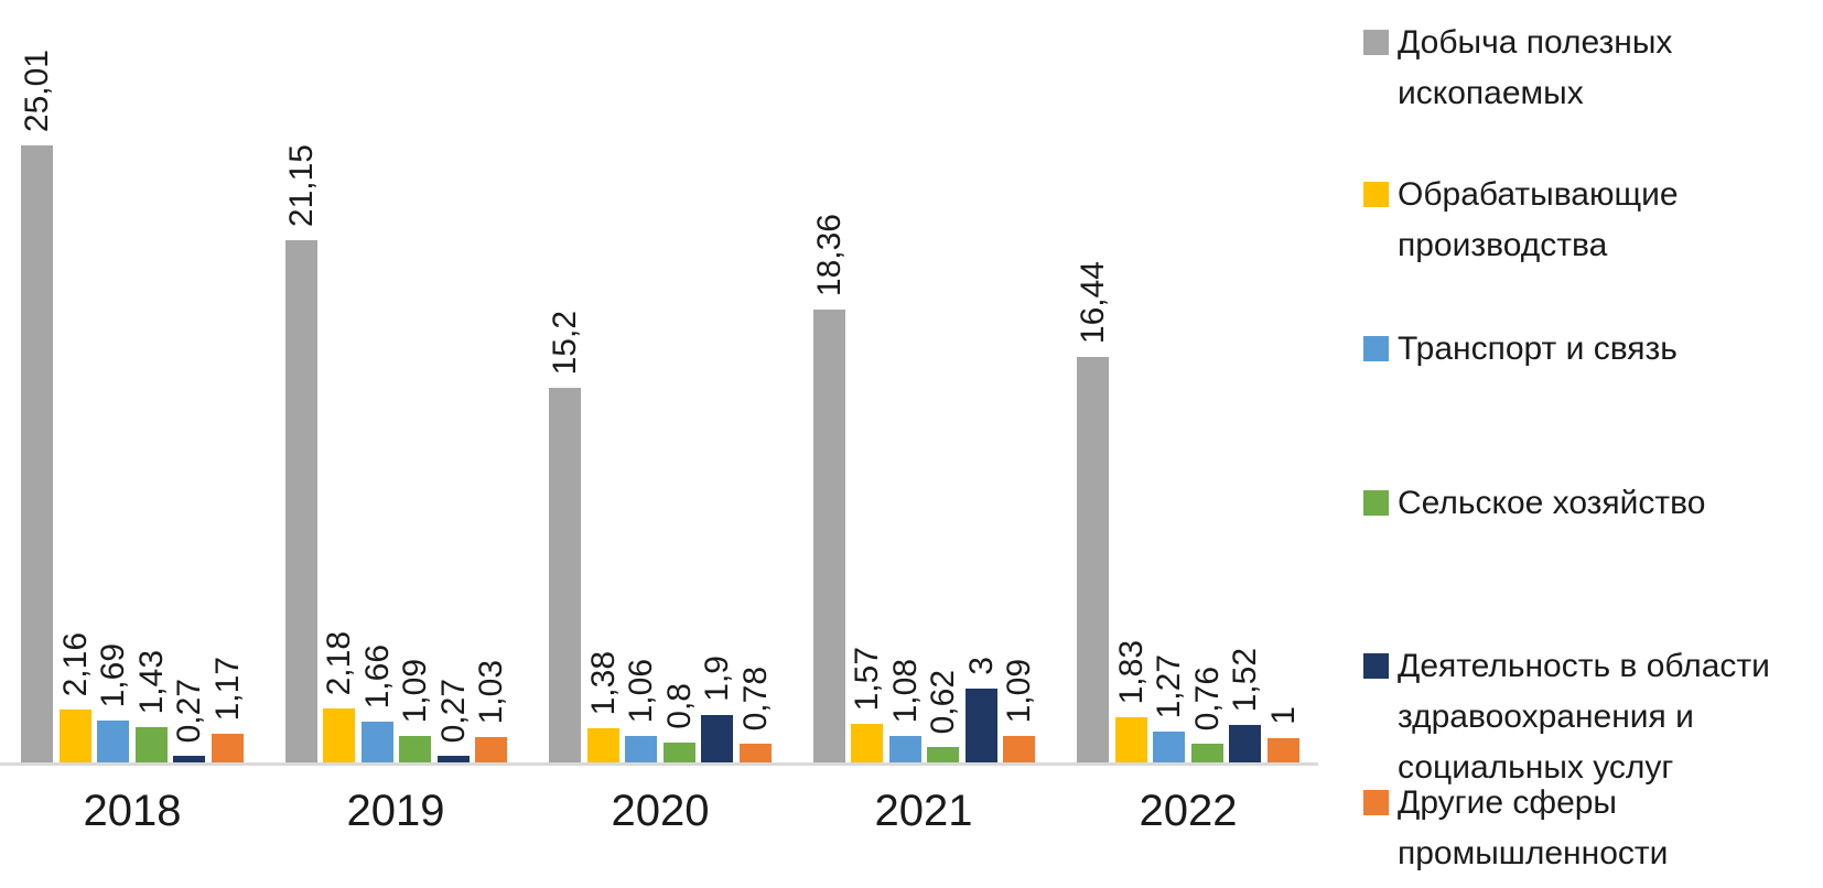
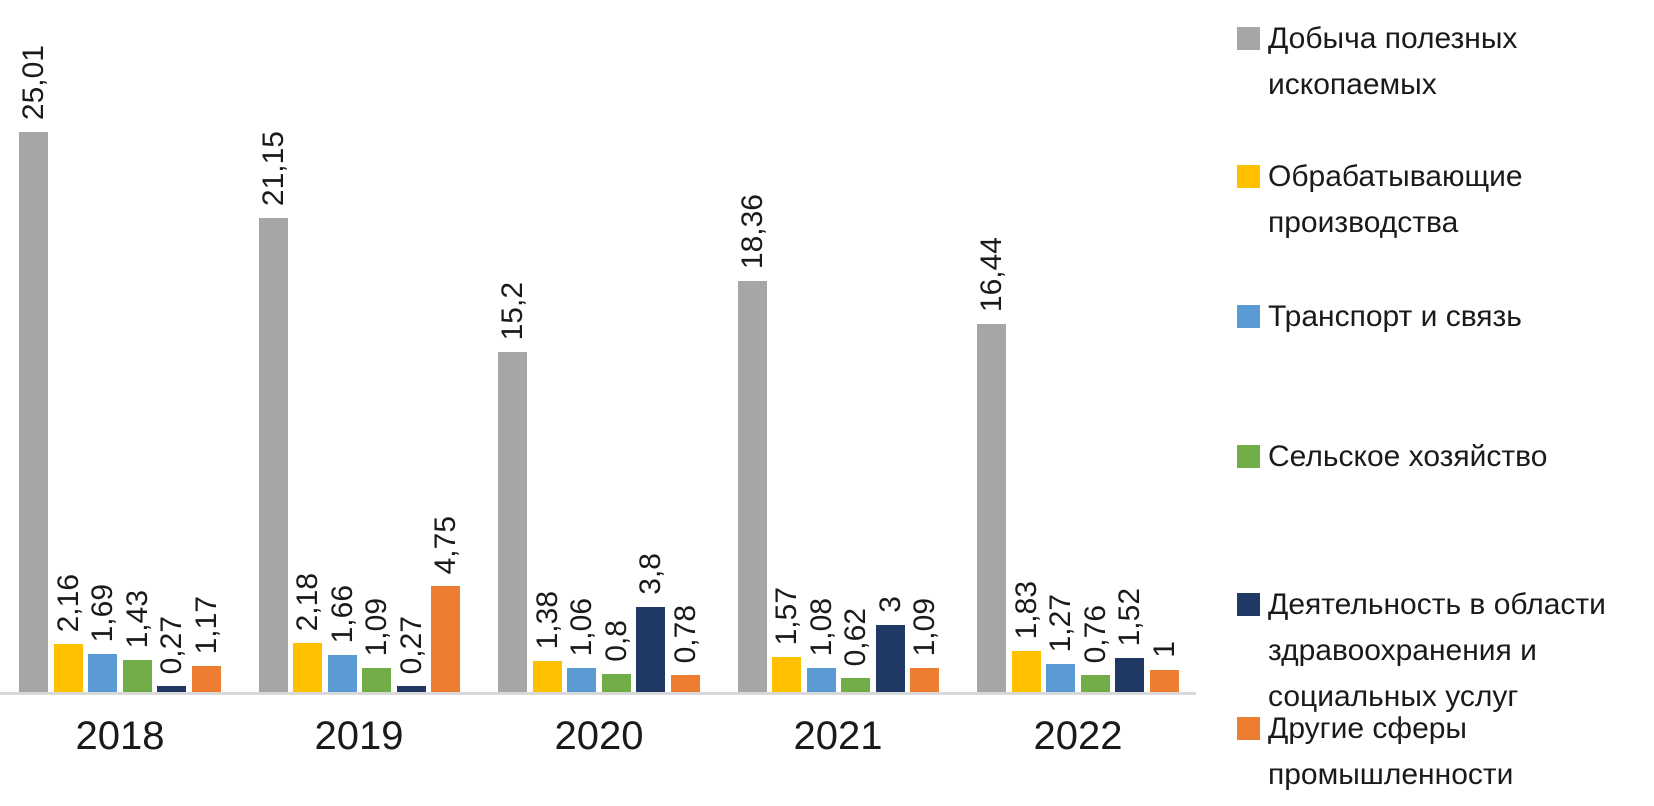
Другие сферы промышленности/2019: 1,03 -> 4,75
Деятельность в области здравоохранения и социальных услуг/2020: 1,9 -> 3,8
